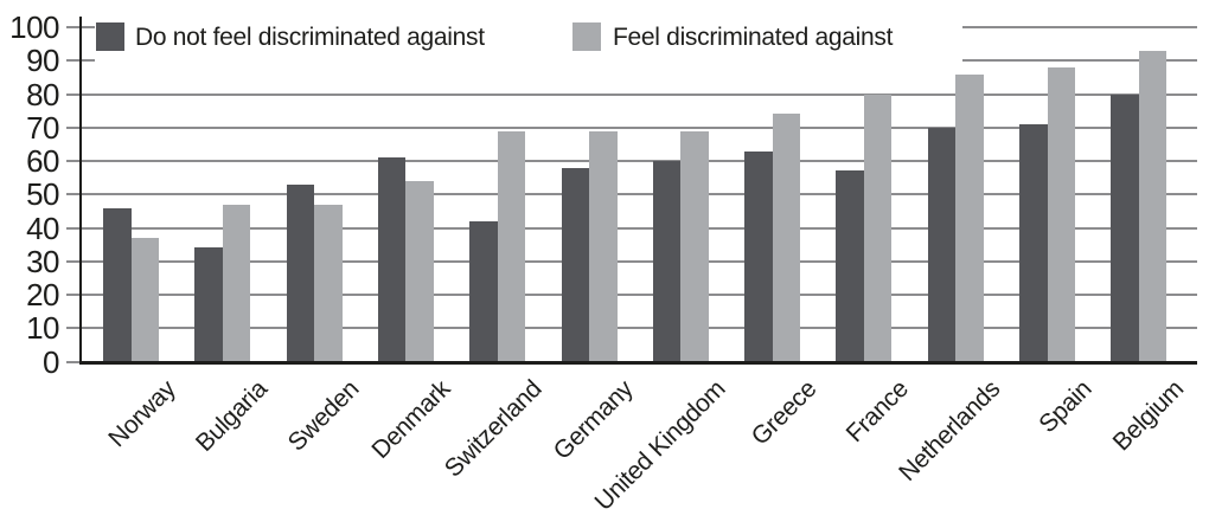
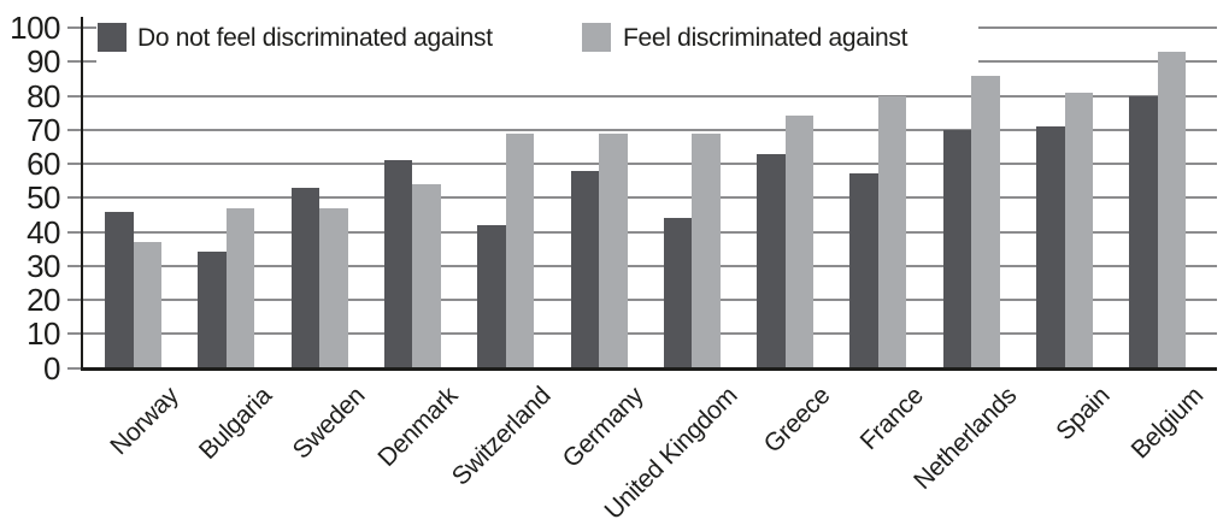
Do not feel discriminated against/United Kingdom: 60 -> 44
Feel discriminated against/Spain: 88 -> 81
